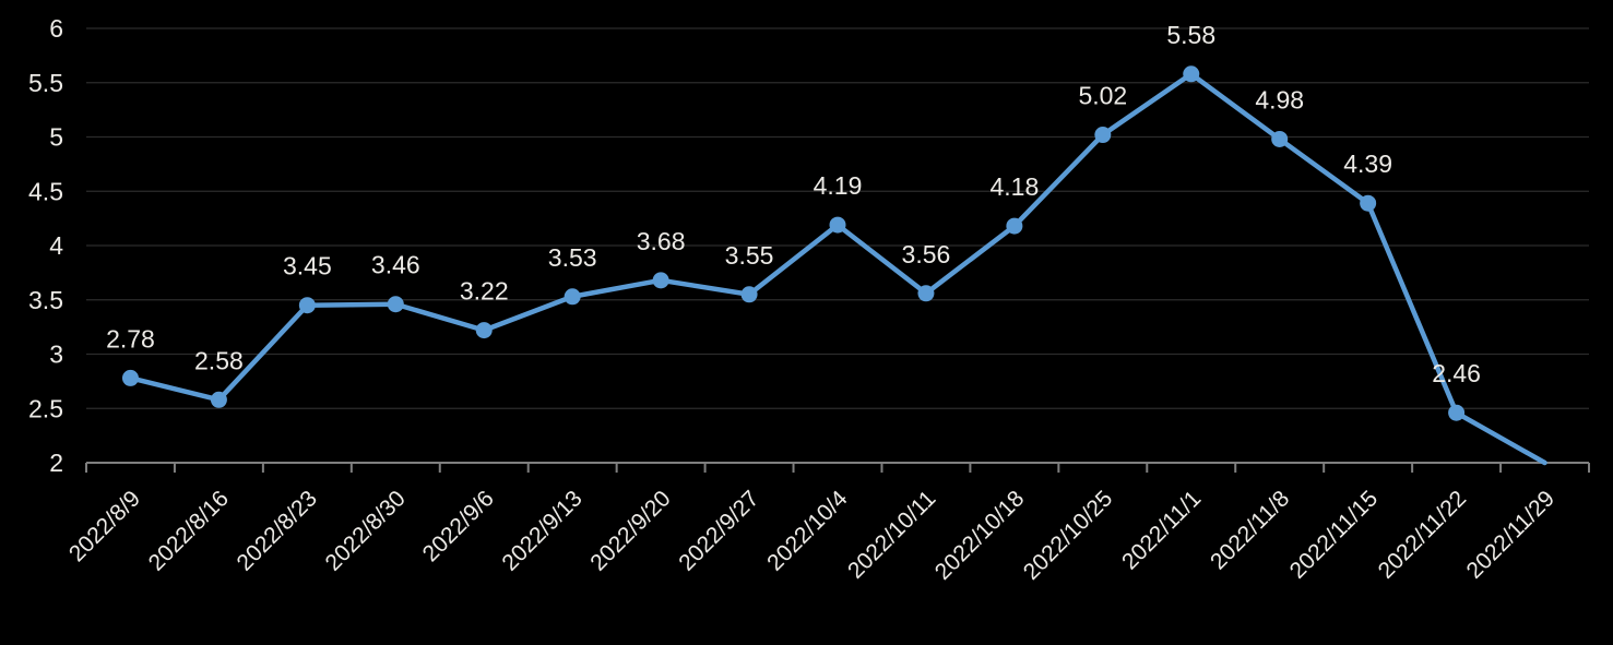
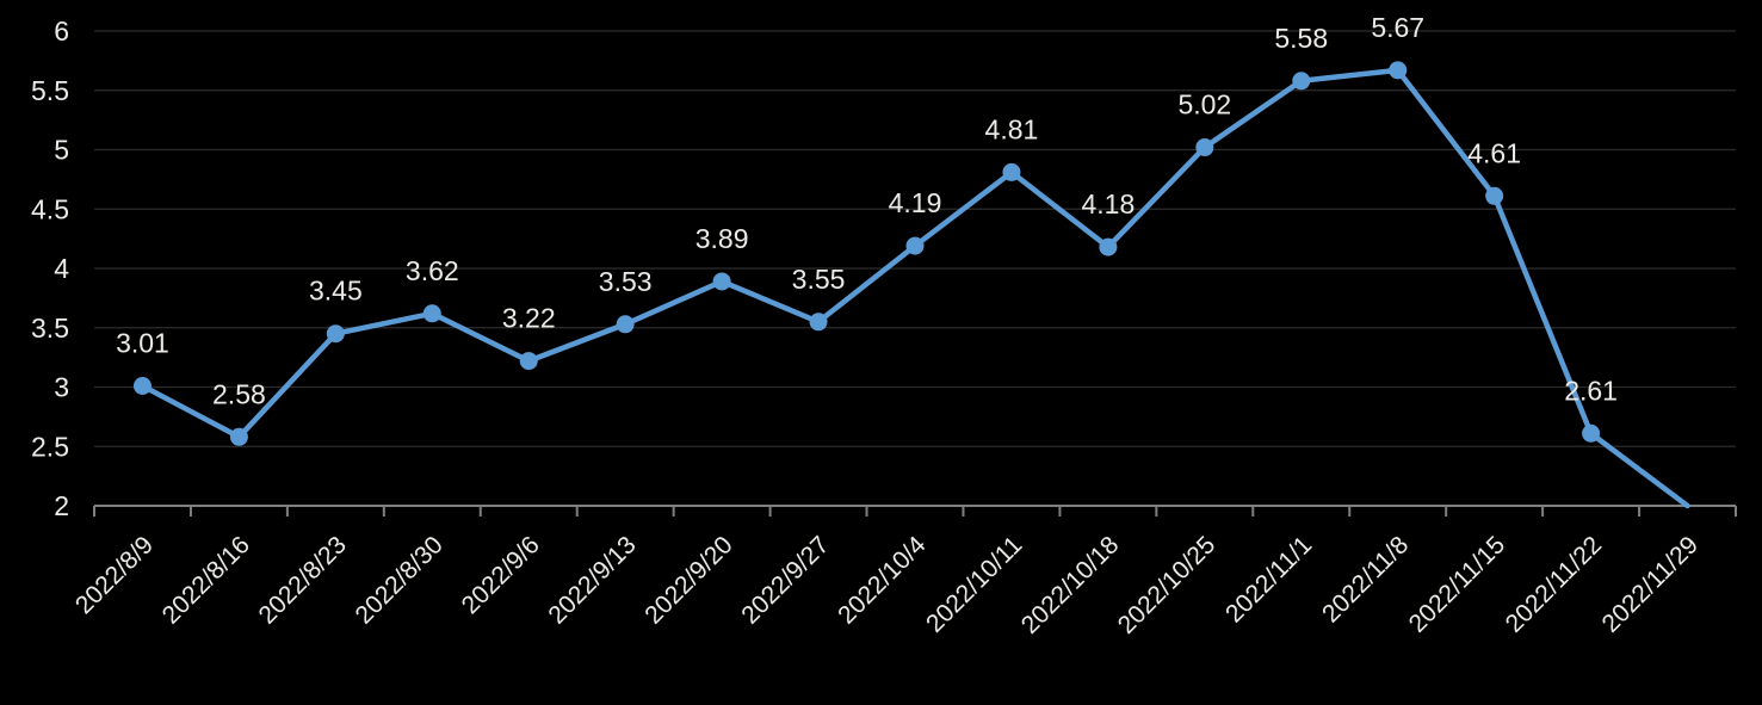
2022/8/9: 2.78 -> 3.01
2022/8/30: 3.46 -> 3.62
2022/9/20: 3.68 -> 3.89
2022/10/11: 3.56 -> 4.81
2022/11/8: 4.98 -> 5.67
2022/11/15: 4.39 -> 4.61
2022/11/22: 2.46 -> 2.61
